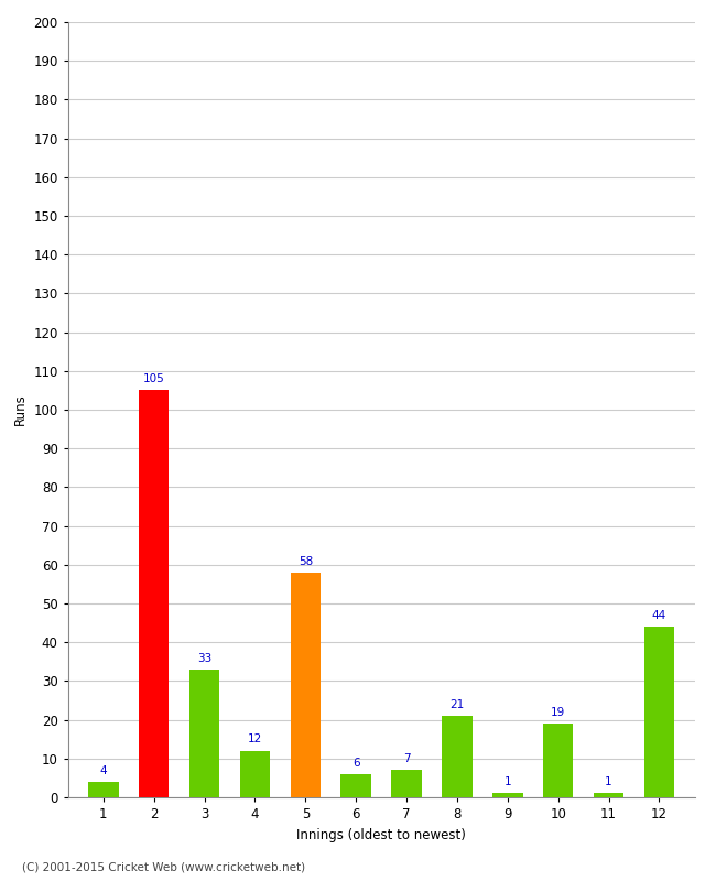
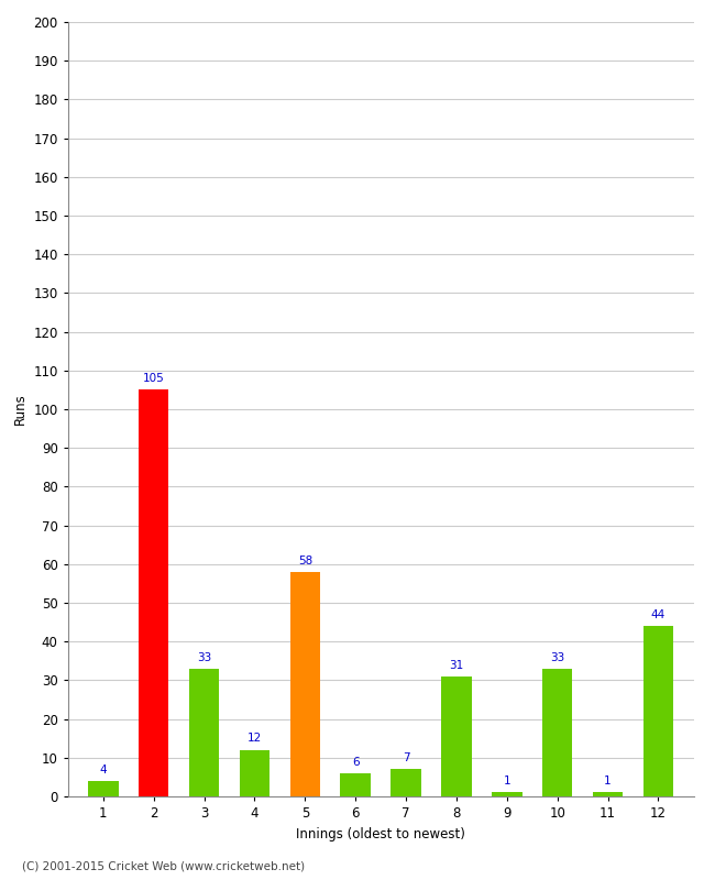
8: 21 -> 31
10: 19 -> 33
